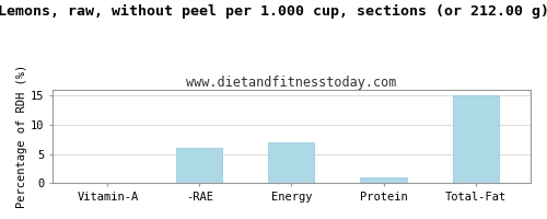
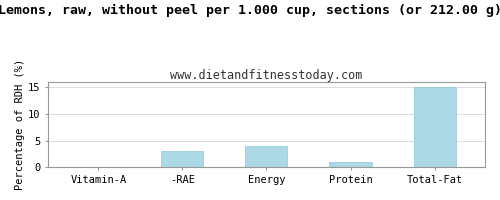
-RAE: 6 -> 3
Energy: 7 -> 4
